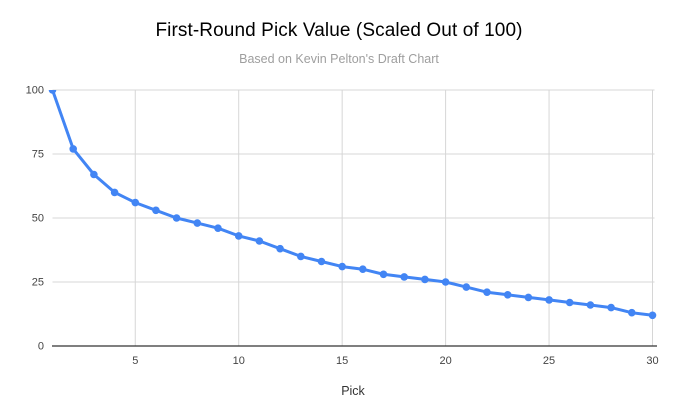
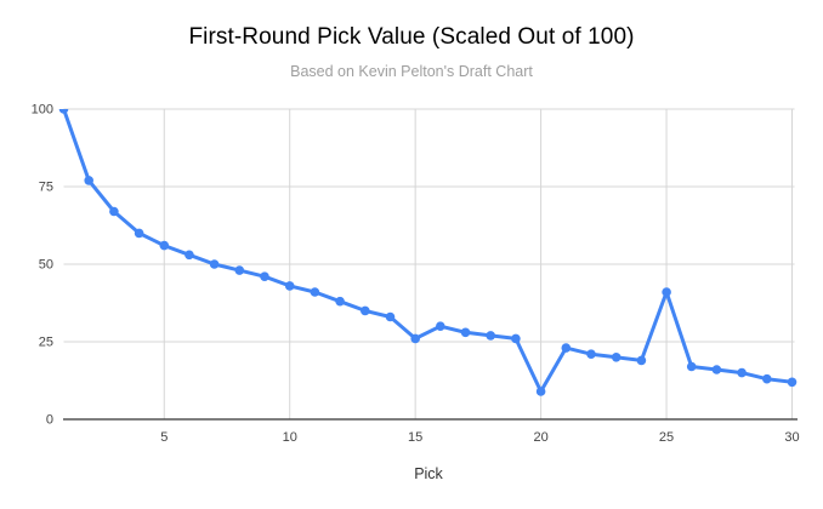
15: 31 -> 26
20: 25 -> 9
25: 18 -> 41
